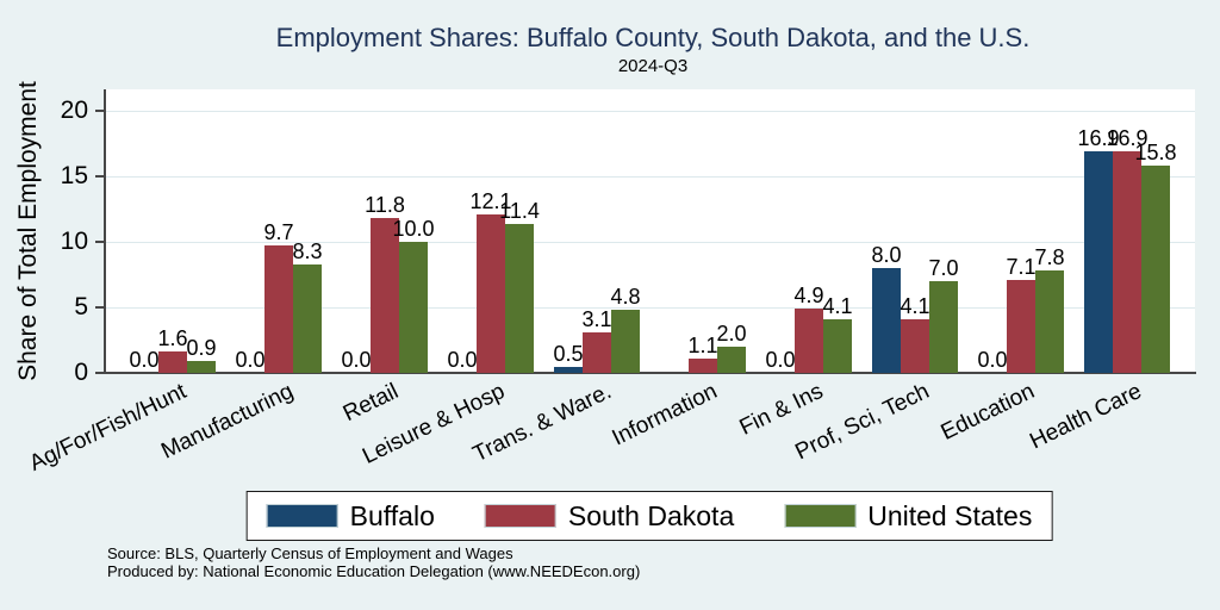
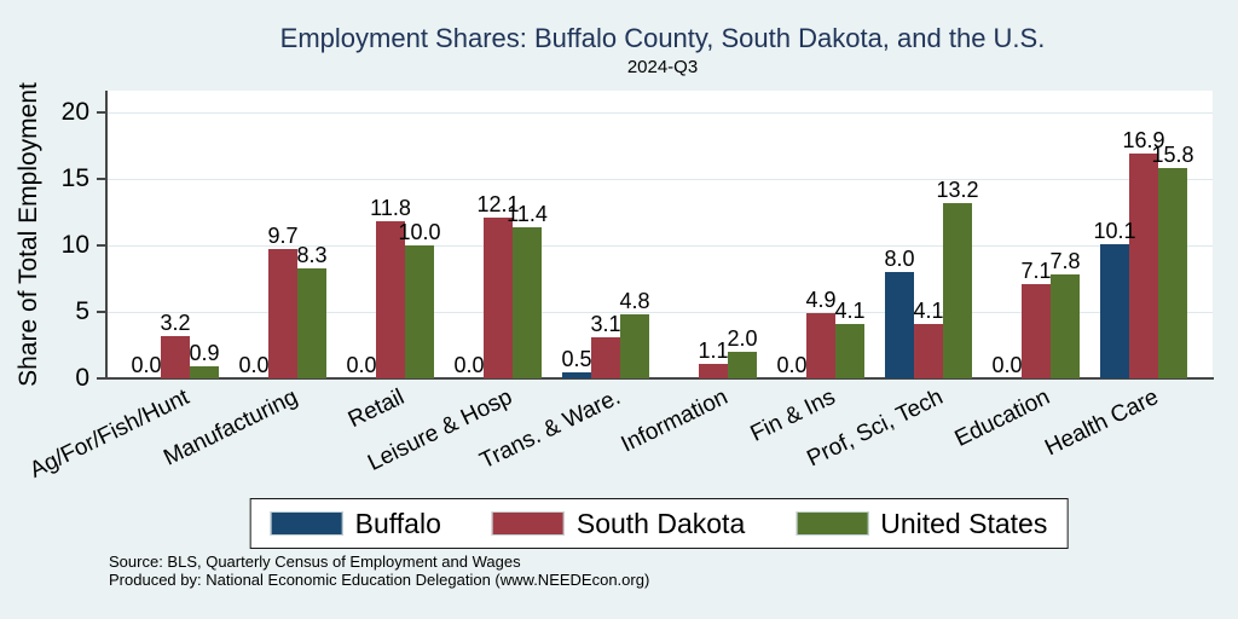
South Dakota/Ag/For/Fish/Hunt: 1.6 -> 3.2
United States/Prof, Sci, Tech: 7.0 -> 13.2
Buffalo/Health Care: 16.9 -> 10.1
